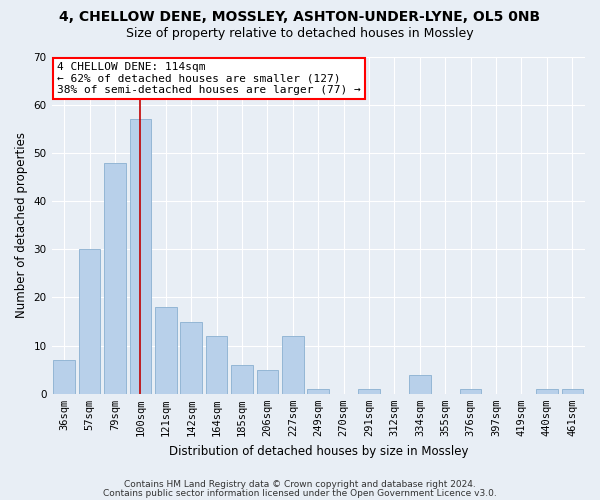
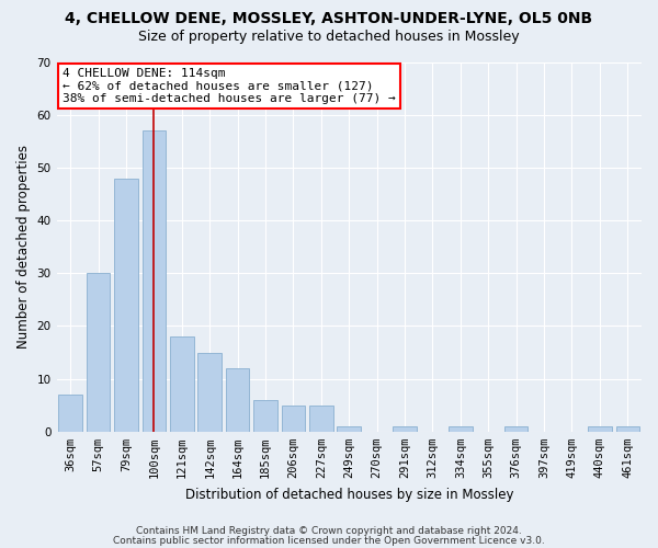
227sqm: 12 -> 5
334sqm: 4 -> 1
